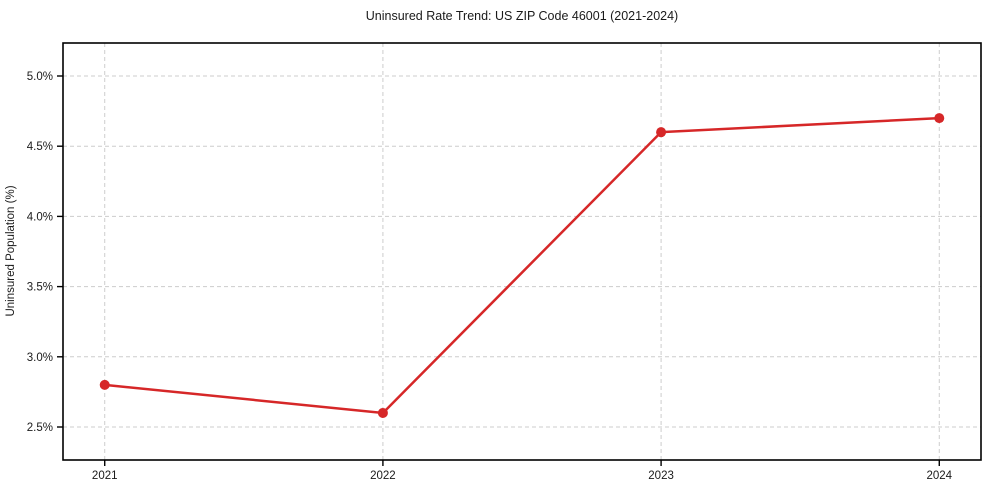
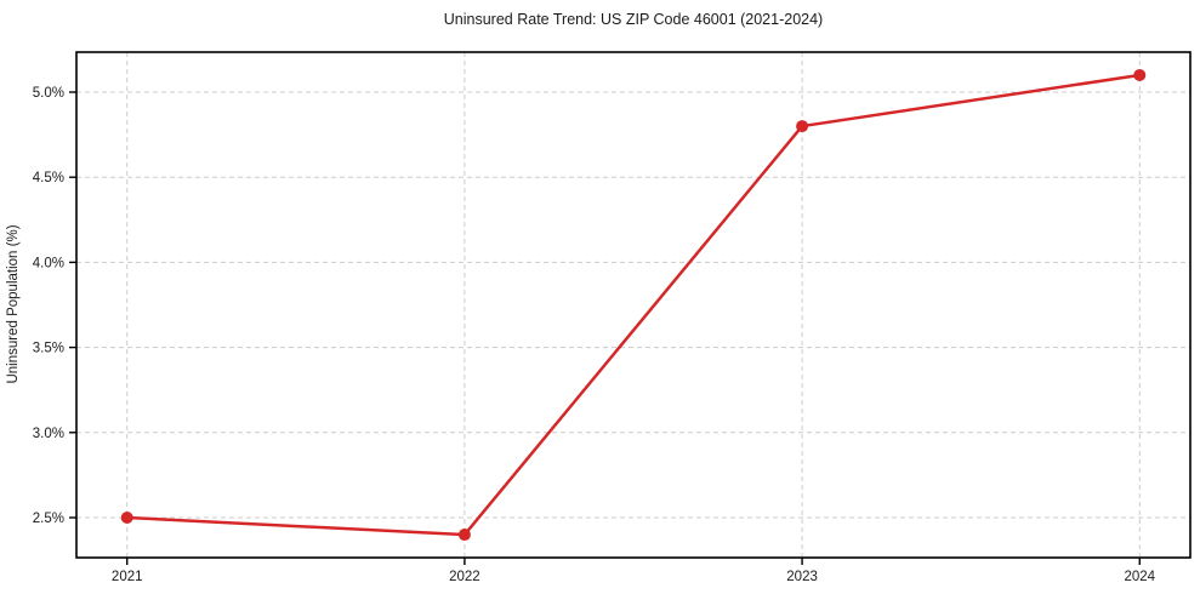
2021: 2.8% -> 2.5%
2022: 2.6% -> 2.4%
2023: 4.6% -> 4.8%
2024: 4.7% -> 5.1%
